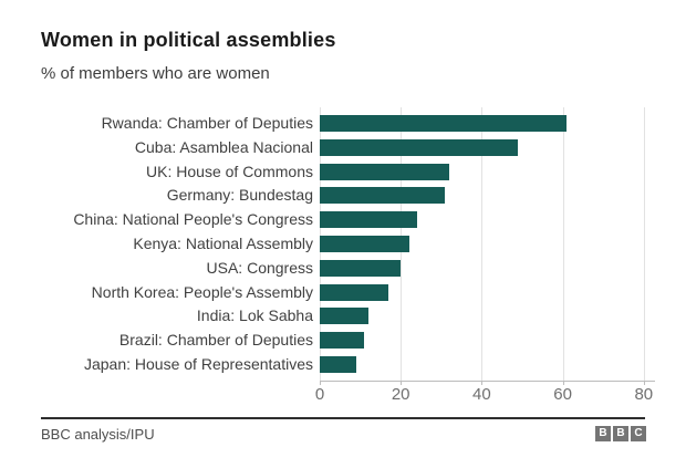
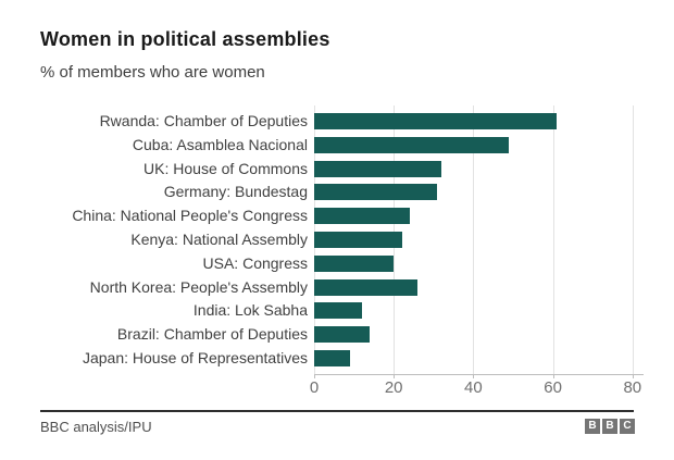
North Korea: People's Assembly: 17 -> 26
Brazil: Chamber of Deputies: 11 -> 14
